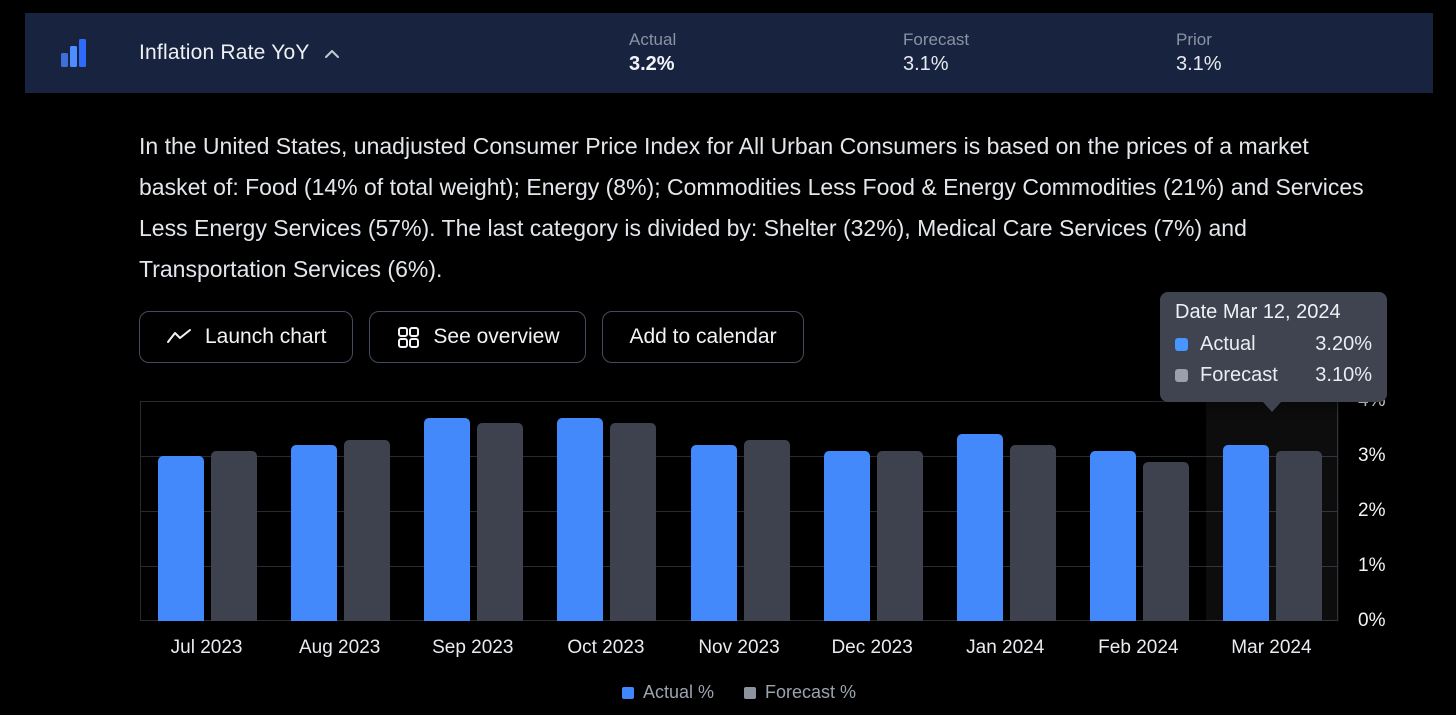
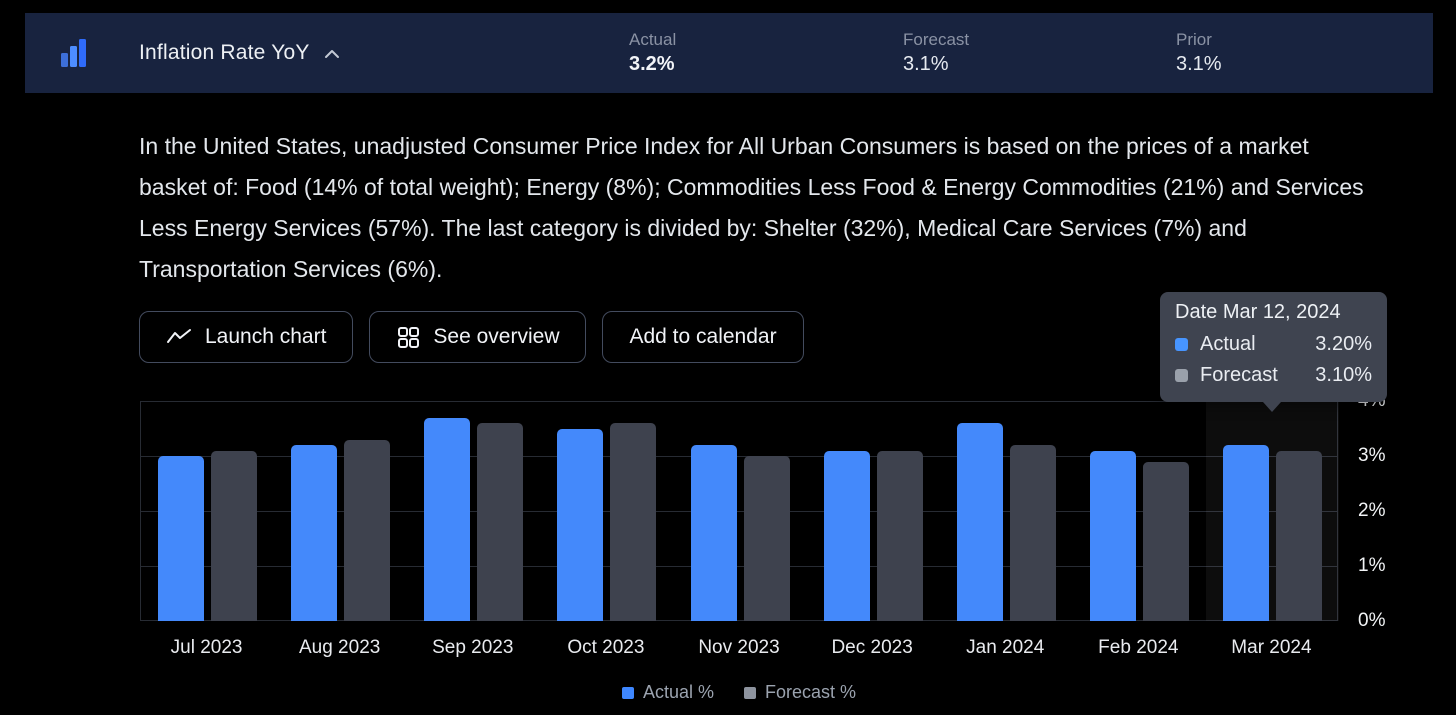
Actual %/Oct 2023: 3.7% -> 3.5%
Forecast %/Nov 2023: 3.3% -> 3.0%
Actual %/Jan 2024: 3.4% -> 3.6%
